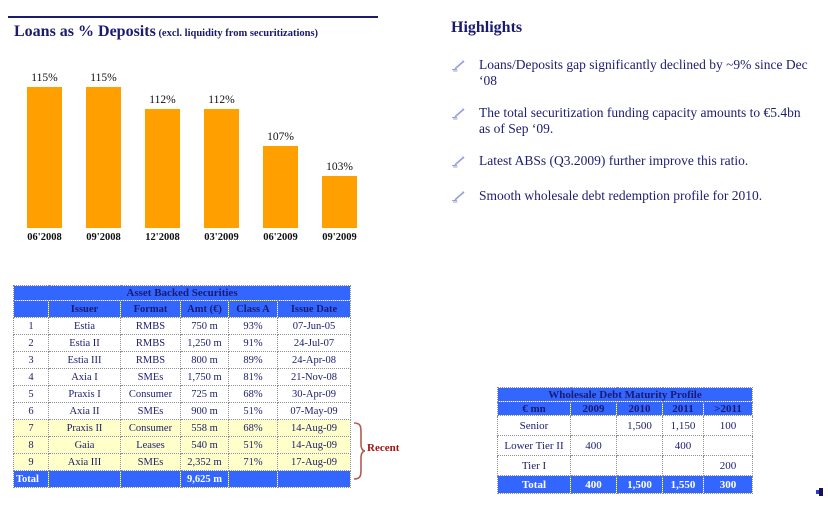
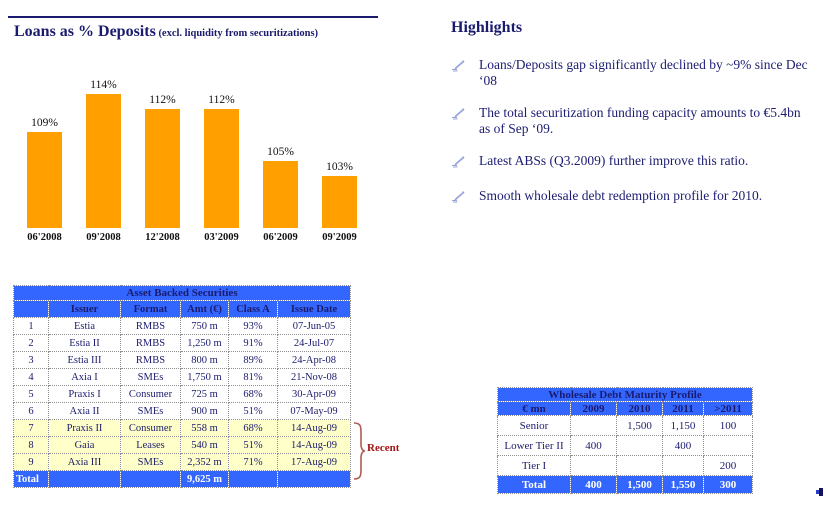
06'2008: 115% -> 109%
09'2008: 115% -> 114%
06'2009: 107% -> 105%
